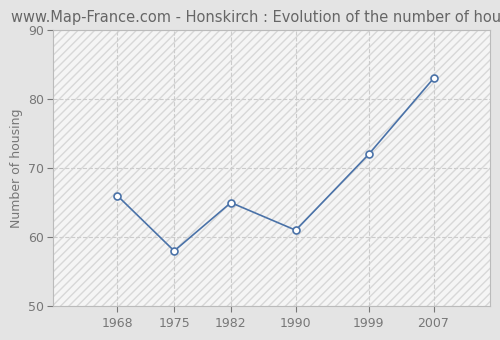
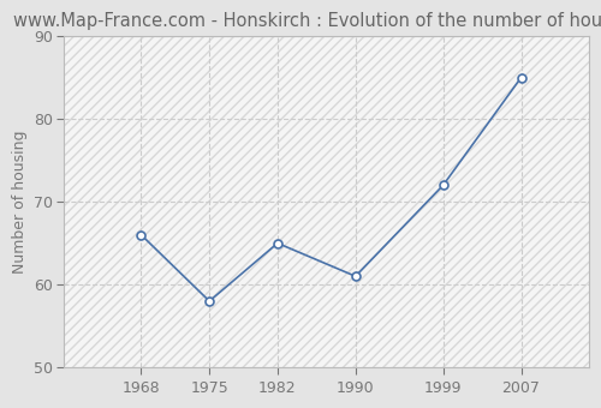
2007: 83 -> 85
